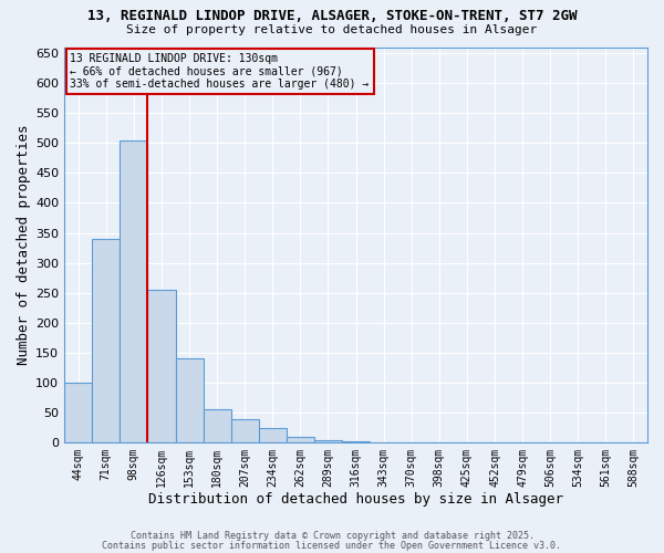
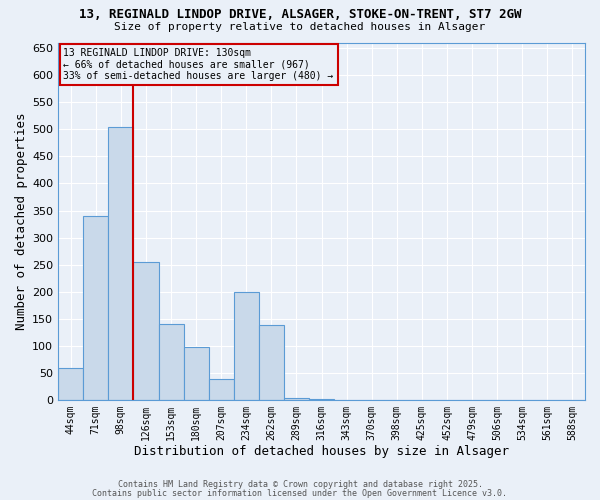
44sqm: 100 -> 60
180sqm: 55 -> 98
234sqm: 25 -> 200
262sqm: 10 -> 138
